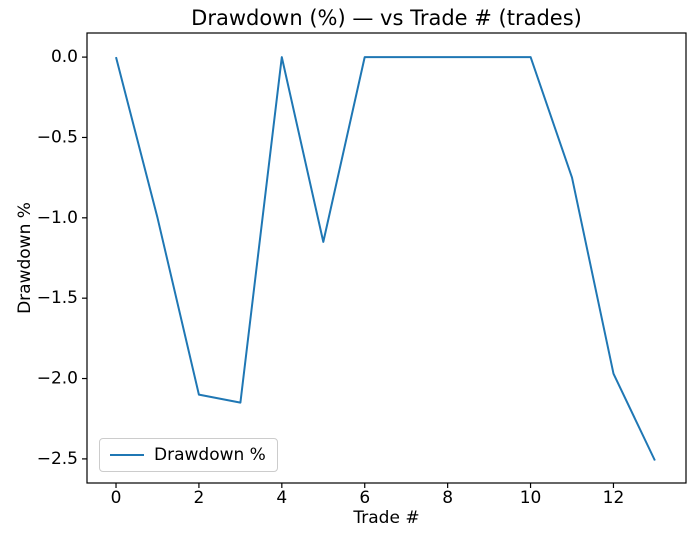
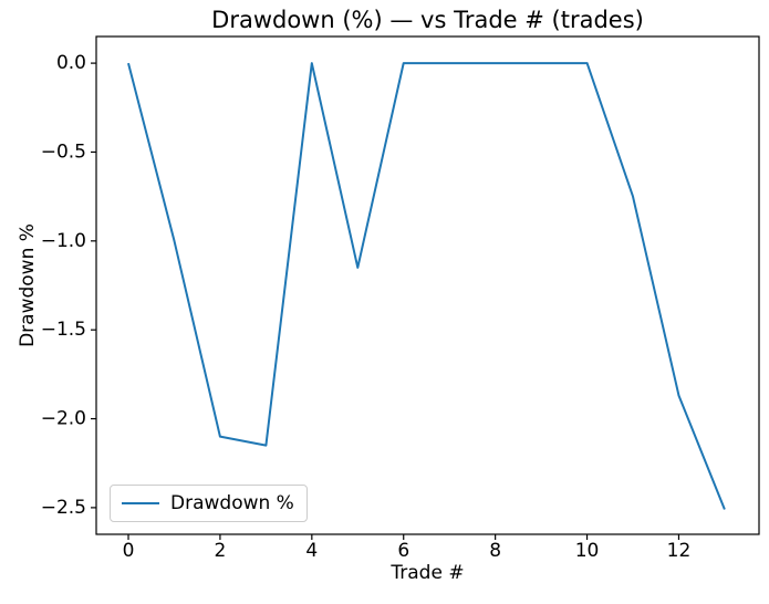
12: -1.97 -> -1.87
